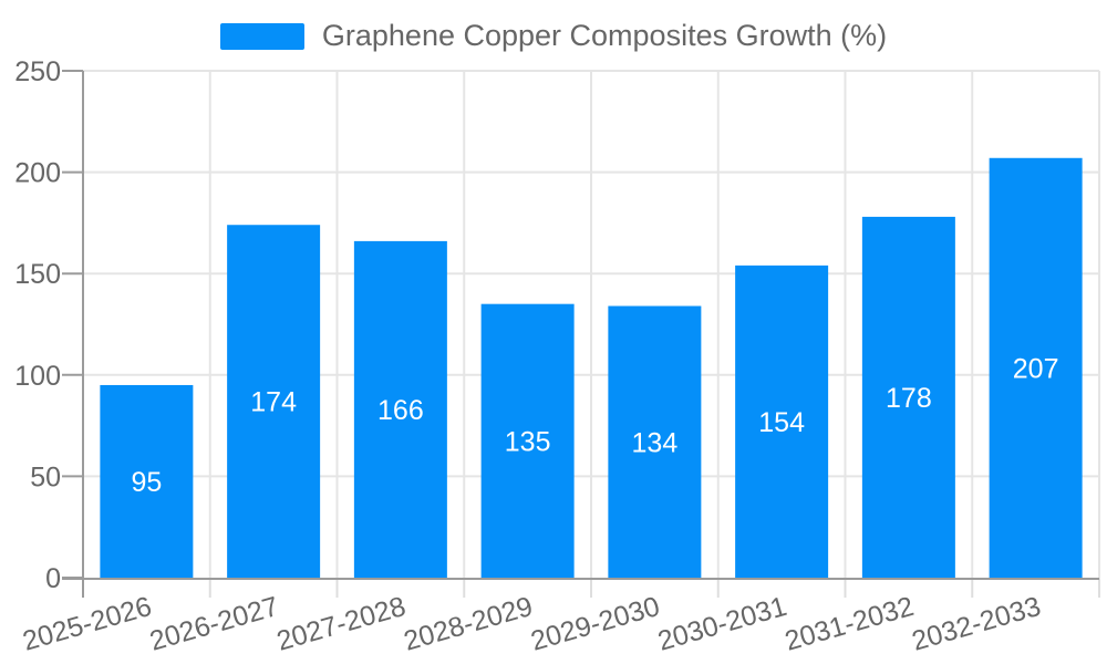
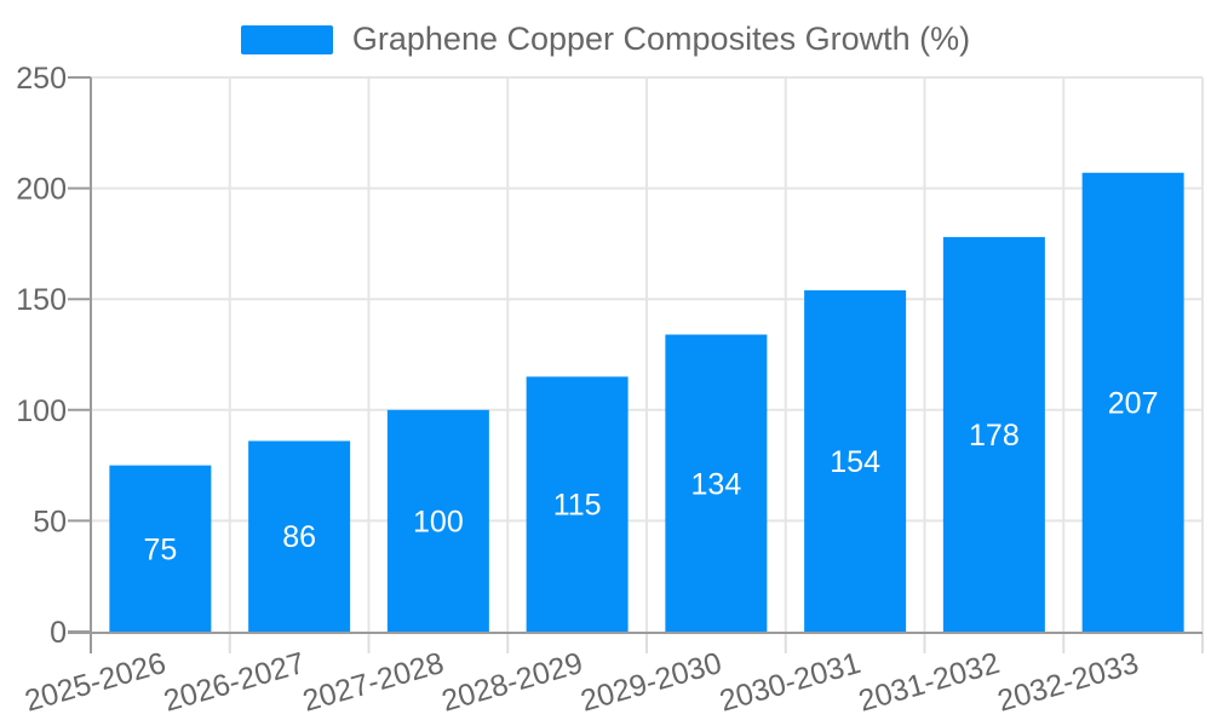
2025-2026: 95 -> 75
2026-2027: 174 -> 86
2027-2028: 166 -> 100
2028-2029: 135 -> 115
